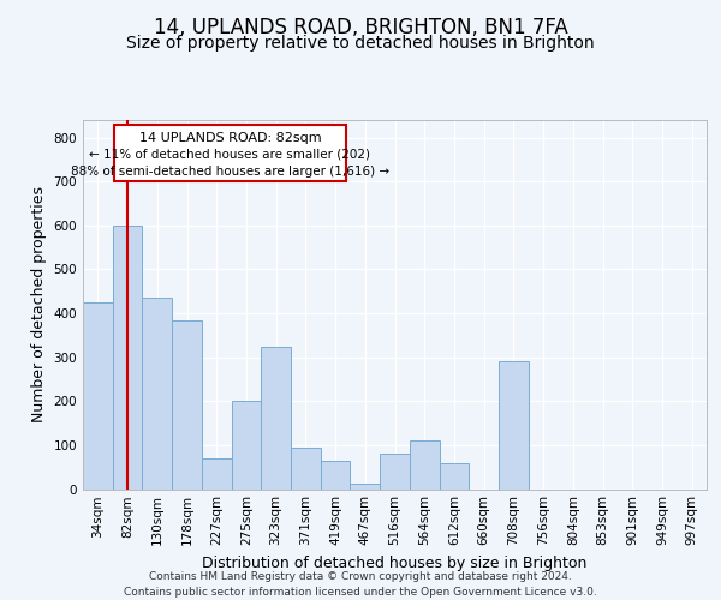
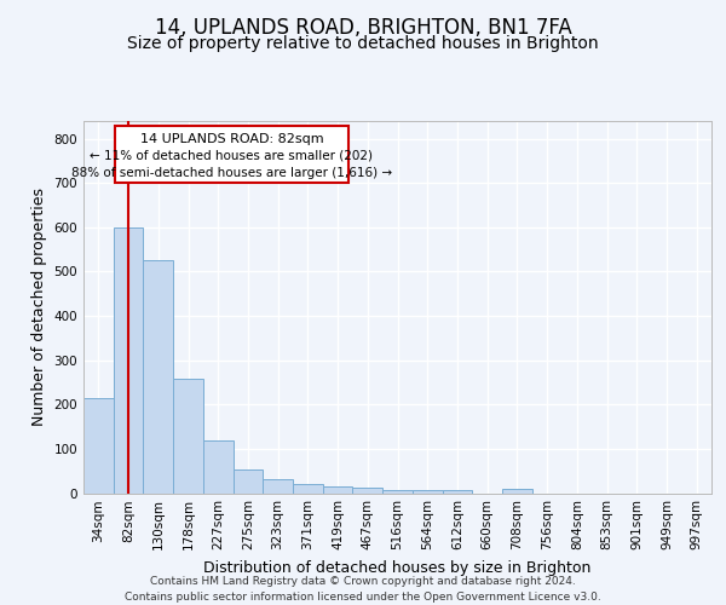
34sqm: 425 -> 215
130sqm: 435 -> 525
178sqm: 385 -> 257
227sqm: 70 -> 118
275sqm: 200 -> 53
323sqm: 325 -> 32
371sqm: 95 -> 20
419sqm: 65 -> 16
516sqm: 80 -> 8
564sqm: 110 -> 8
612sqm: 60 -> 8
708sqm: 290 -> 10
